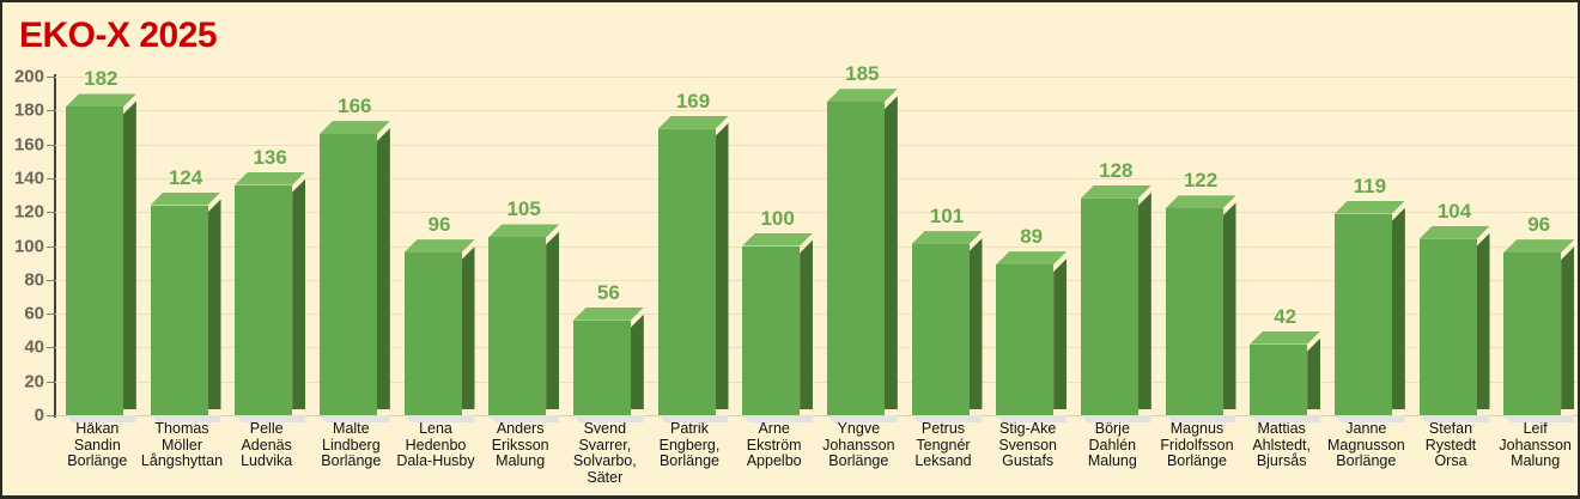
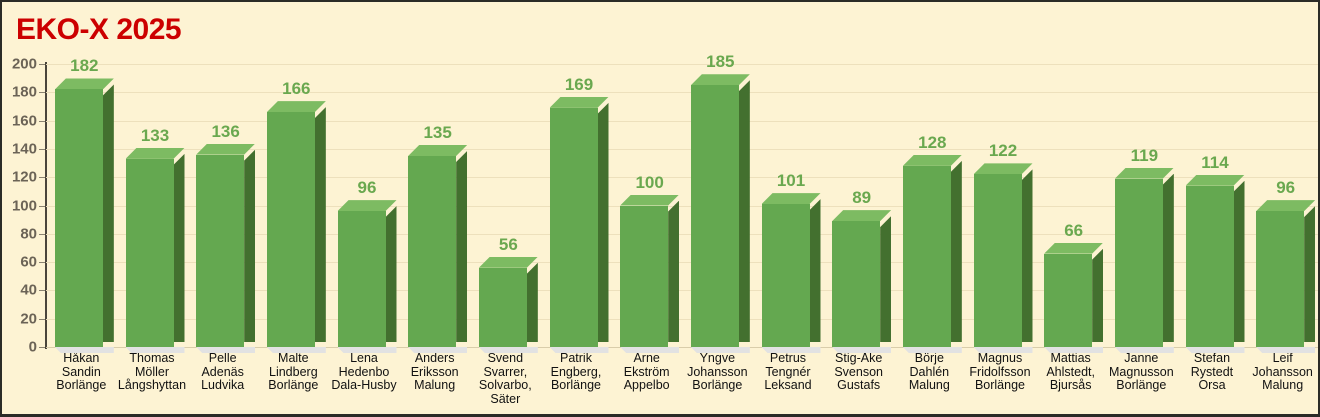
Thomas Möller Långshyttan: 124 -> 133
Anders Eriksson Malung: 105 -> 135
Mattias Ahlstedt, Bjursås: 42 -> 66
Stefan Rystedt Orsa: 104 -> 114
